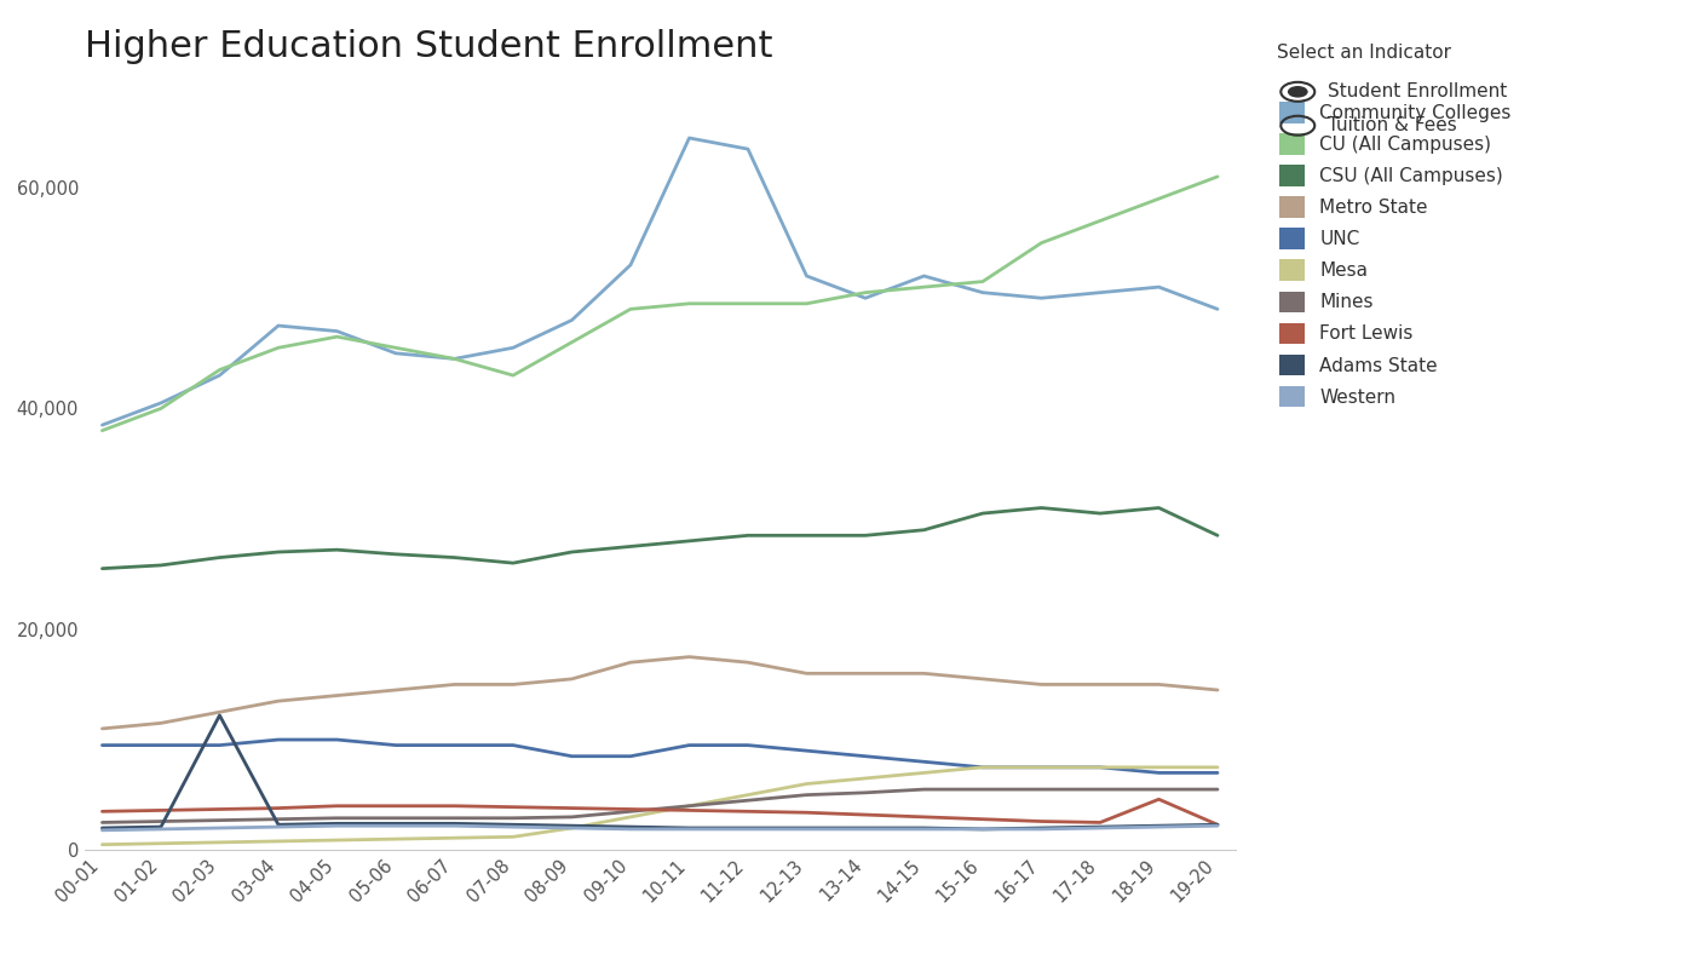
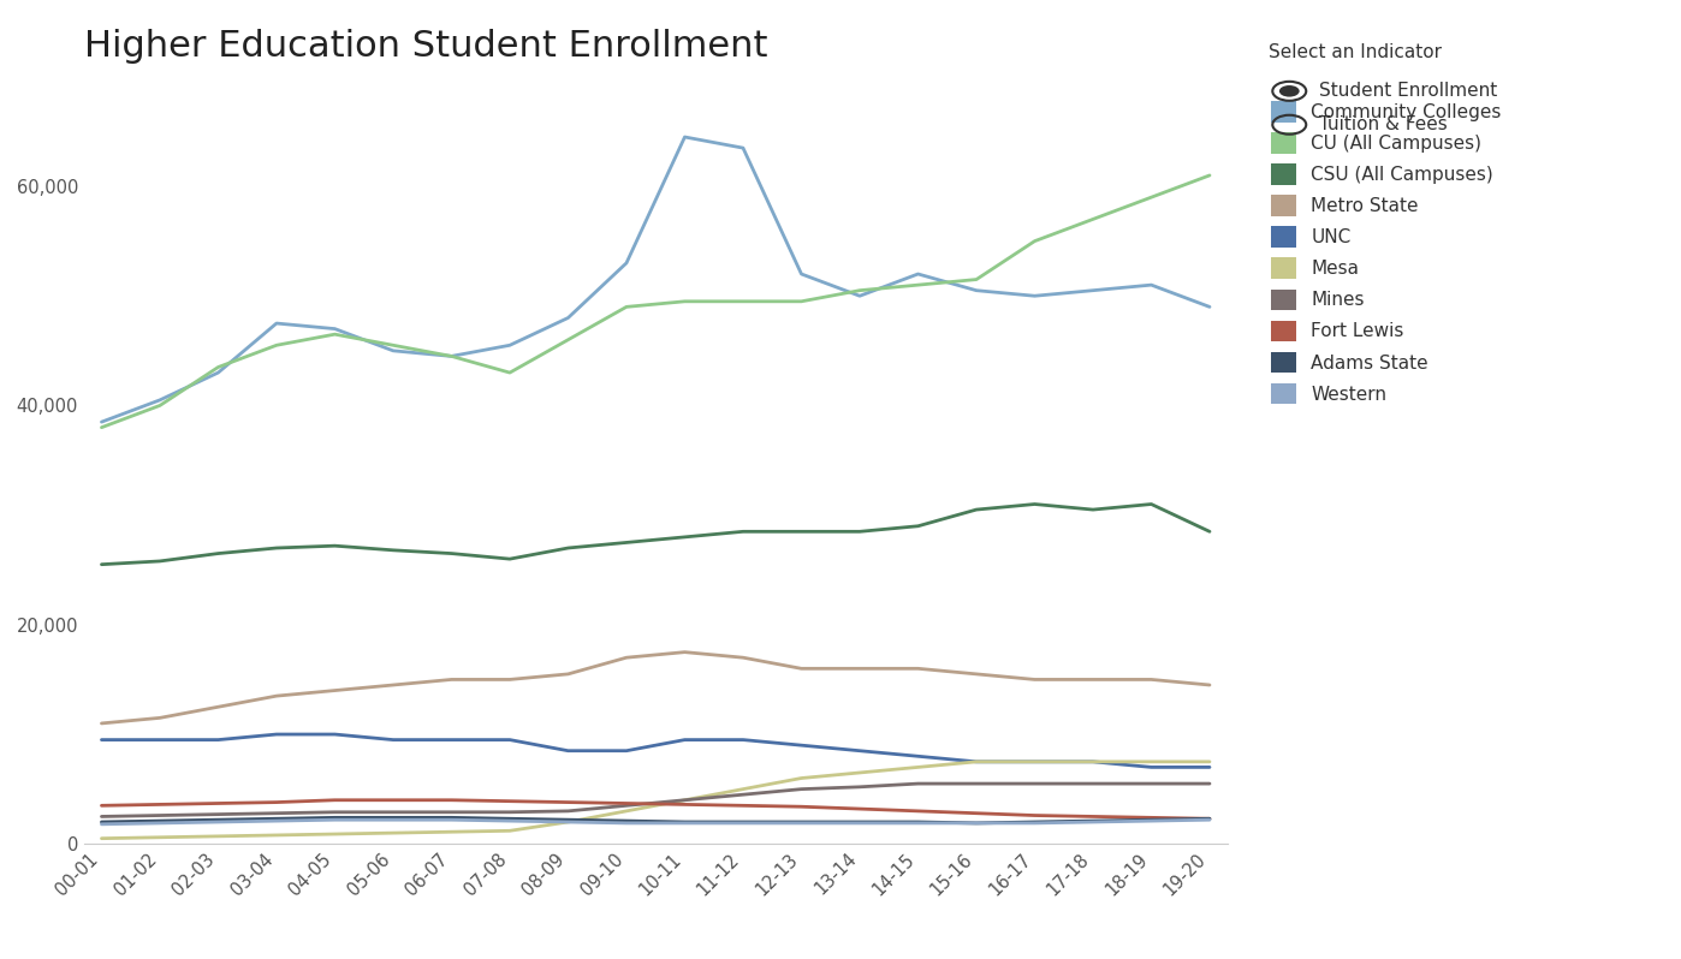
Adams State/02-03: 12,200 -> 2,200
Fort Lewis/18-19: 4,600 -> 2,400
